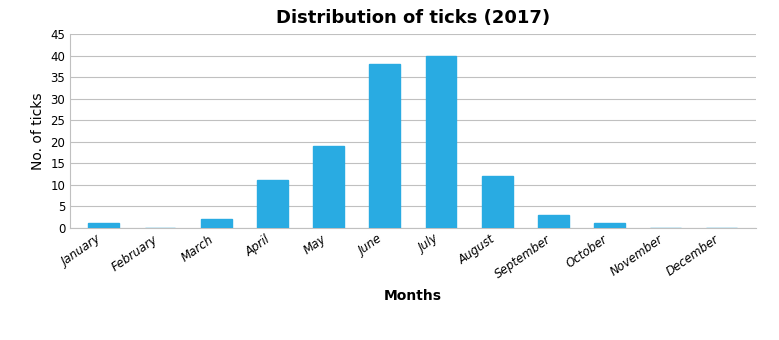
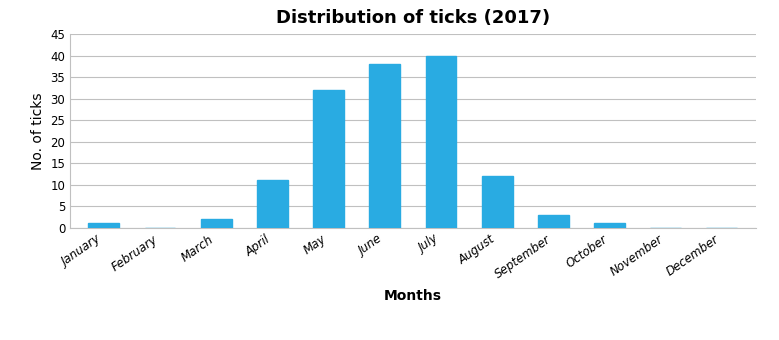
May: 19 -> 32
